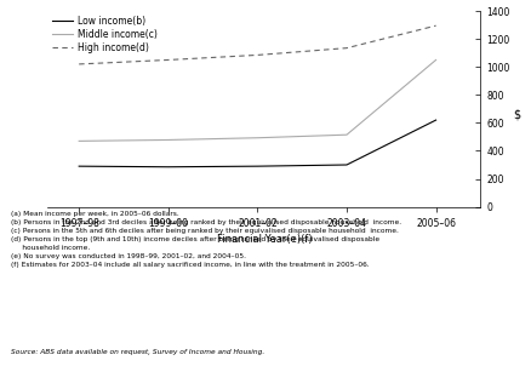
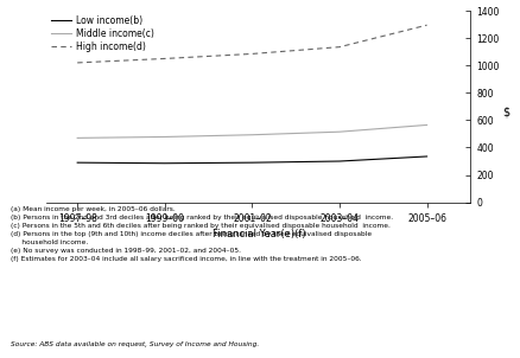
Low income(b)/2005–06: 620 -> 340
Middle income(c)/2005–06: 1050 -> 560
